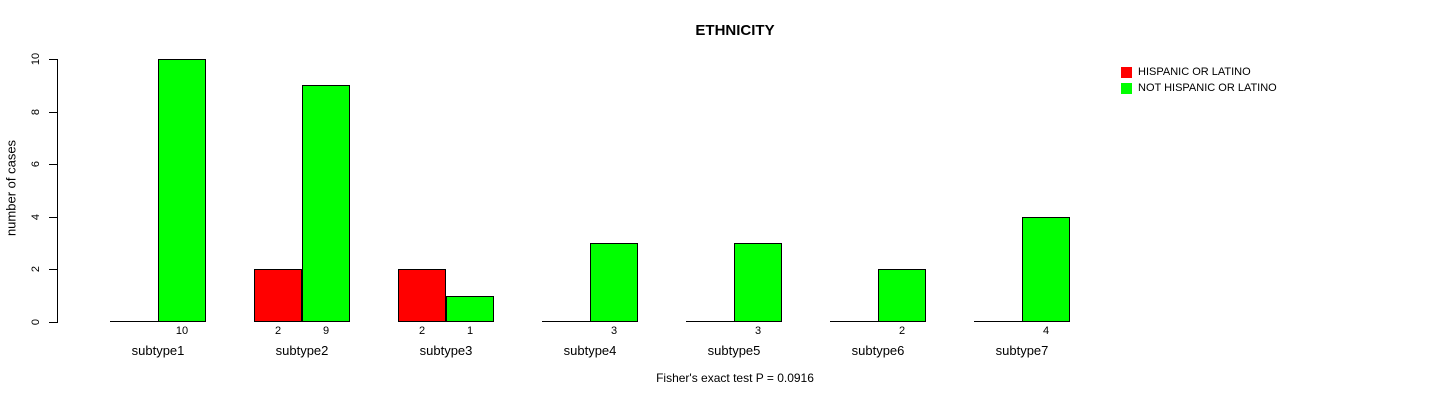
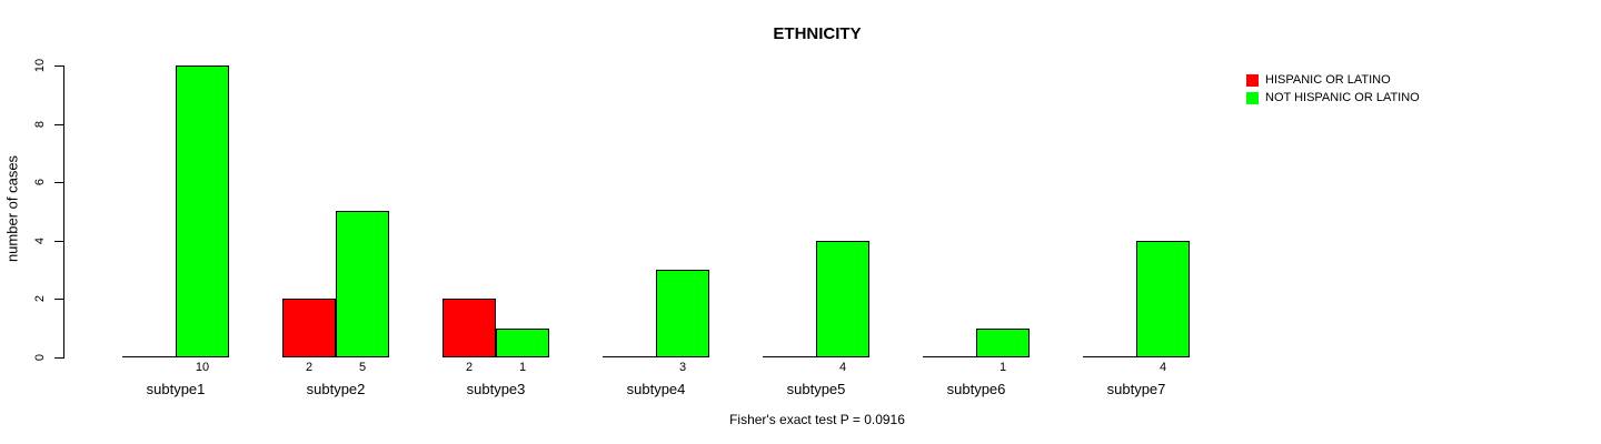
NOT HISPANIC OR LATINO/subtype2: 9 -> 5
NOT HISPANIC OR LATINO/subtype5: 3 -> 4
NOT HISPANIC OR LATINO/subtype6: 2 -> 1
